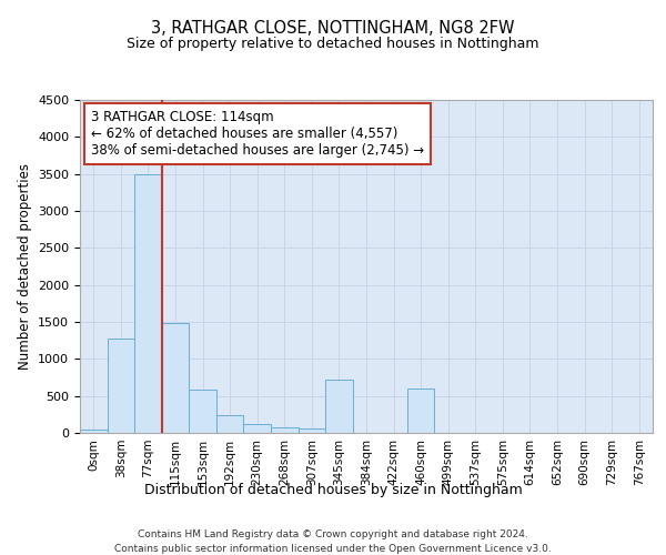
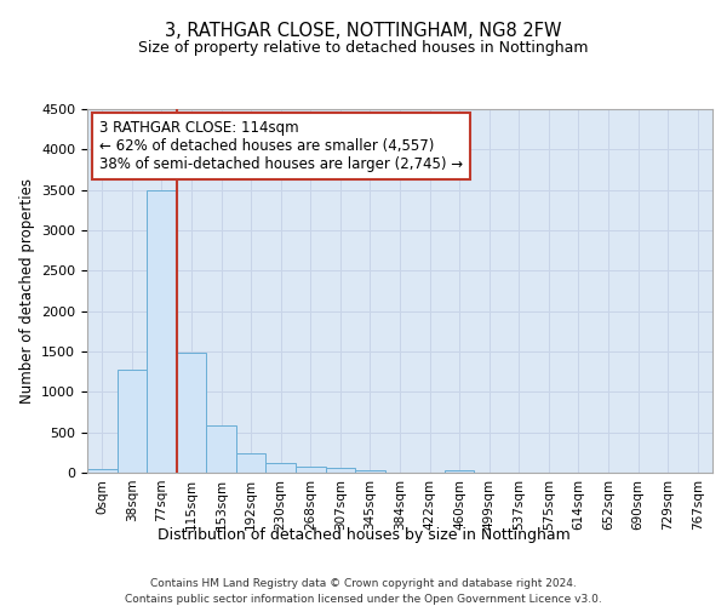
345sqm: 720 -> 30
460sqm: 600 -> 30
